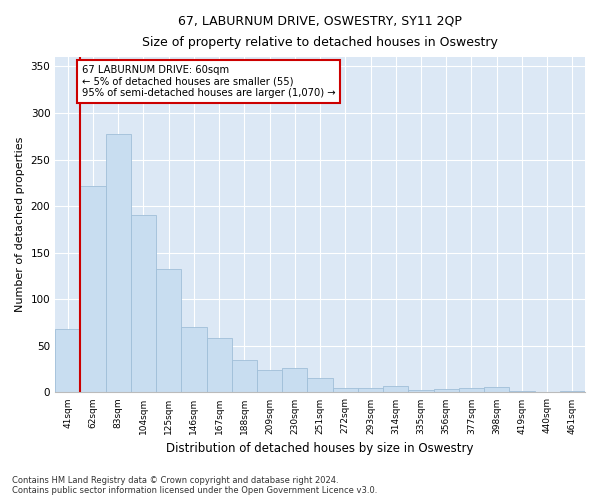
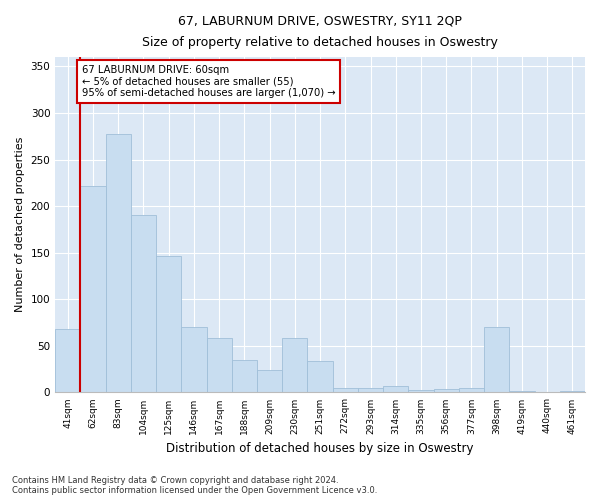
125sqm: 133 -> 146
230sqm: 26 -> 58
251sqm: 15 -> 34
398sqm: 6 -> 70
